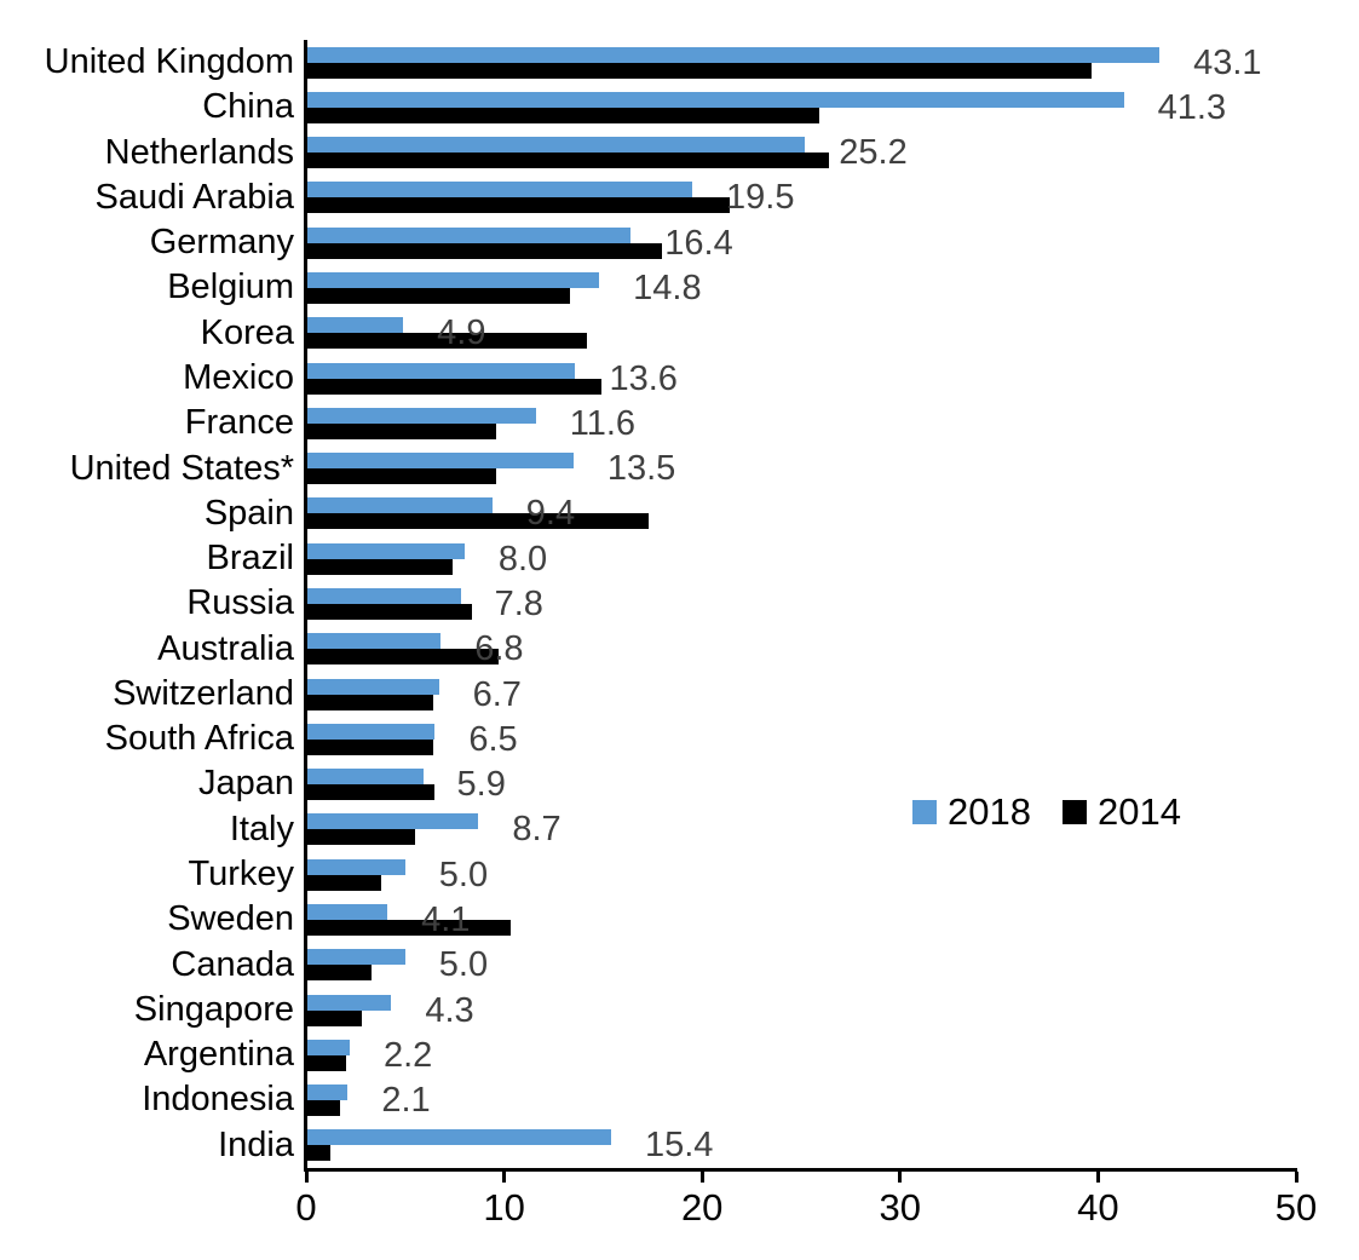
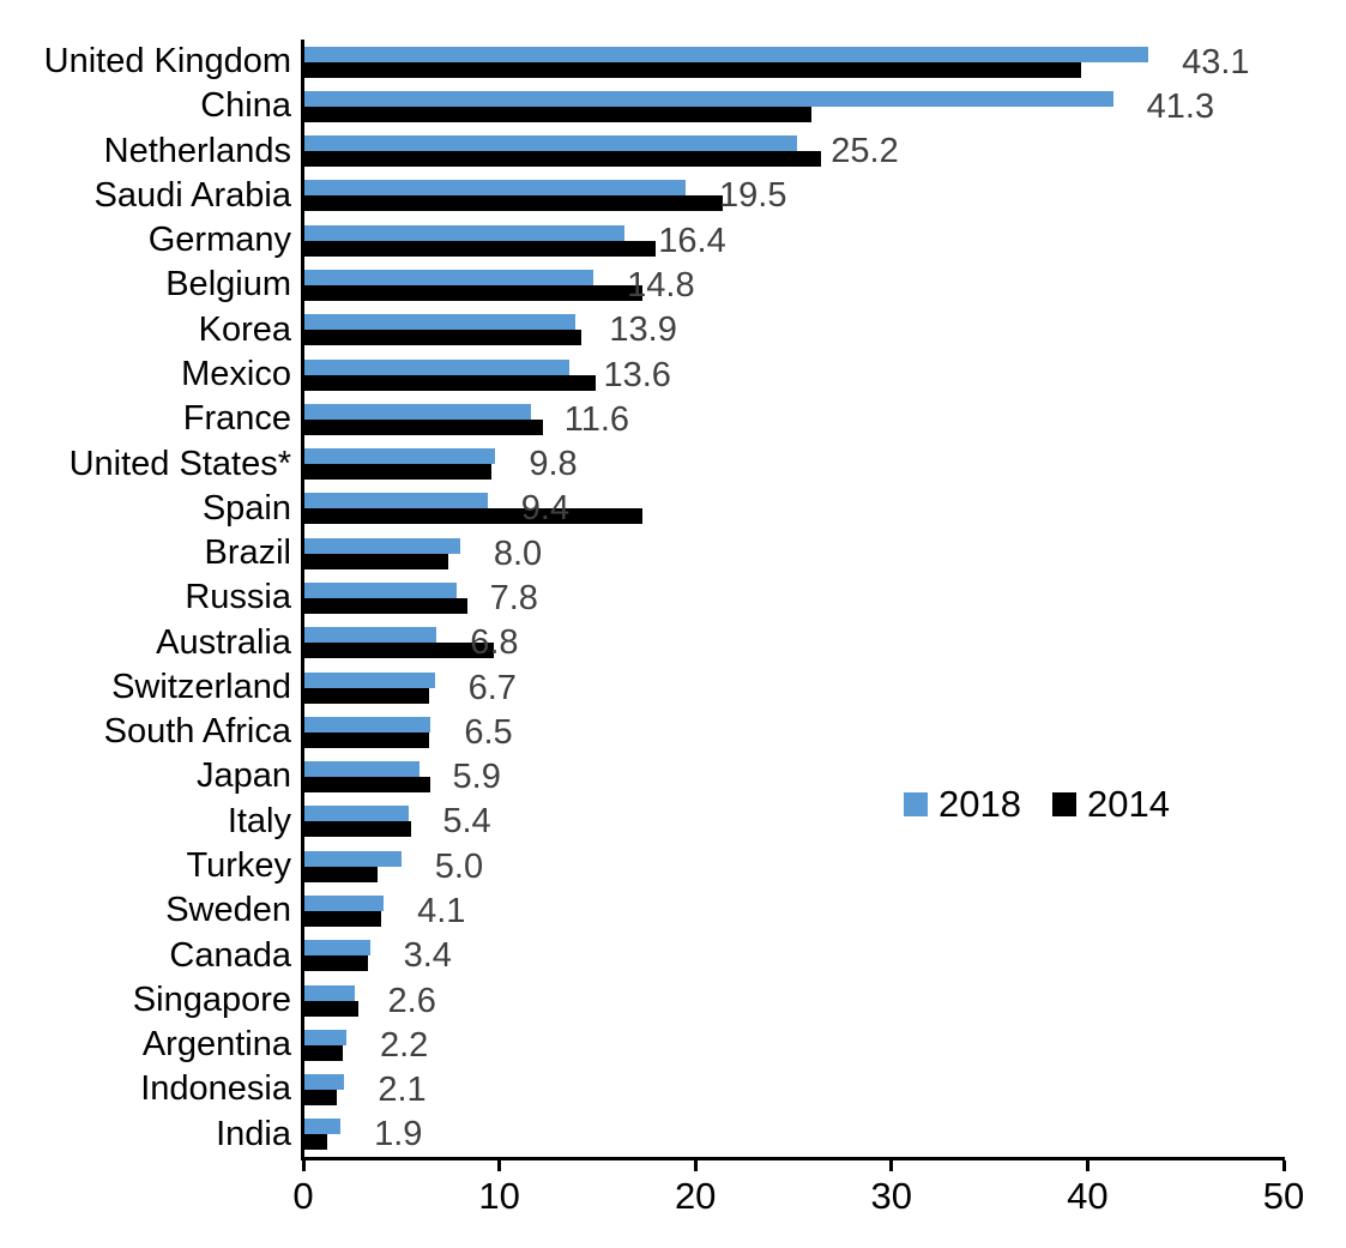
2014/Belgium: 13.3 -> 17.3
2018/Korea: 4.9 -> 13.9
2014/France: 9.6 -> 12.2
2018/United States*: 13.5 -> 9.8
2018/Italy: 8.7 -> 5.4
2014/Sweden: 10.3 -> 4.0
2018/Canada: 5.0 -> 3.4
2018/Singapore: 4.3 -> 2.6
2018/India: 15.4 -> 1.9
